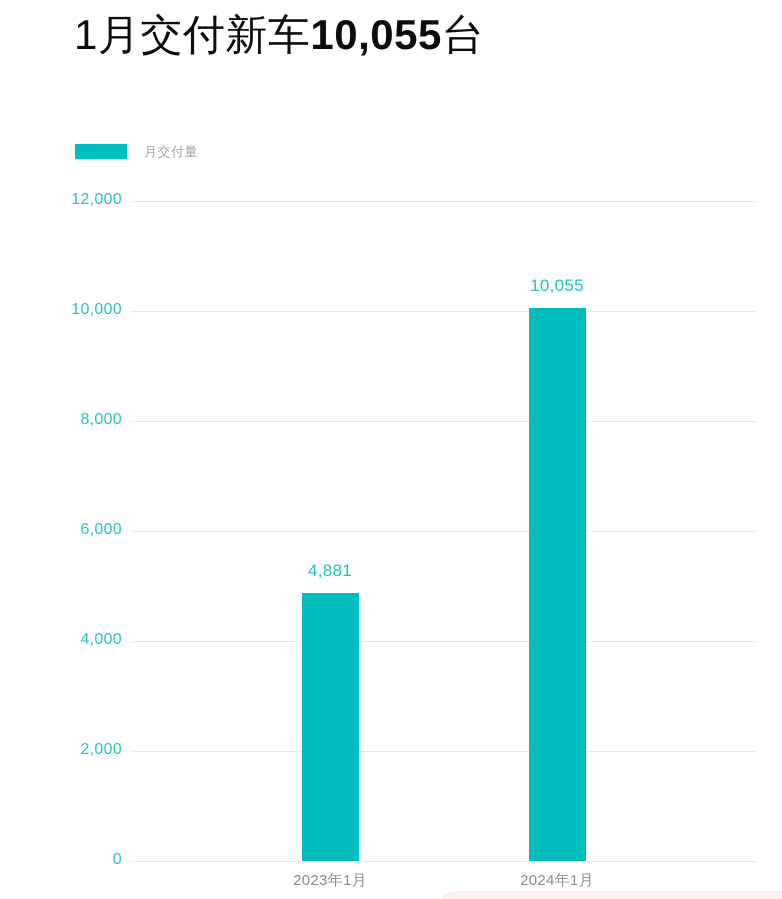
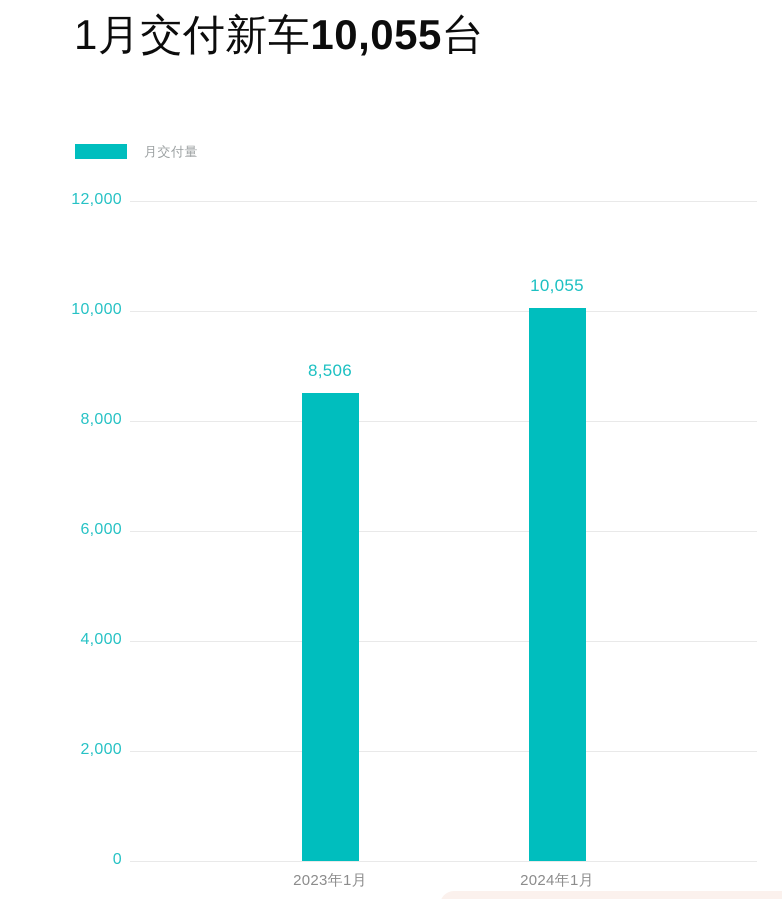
2023年1月: 4,881 -> 8,506
